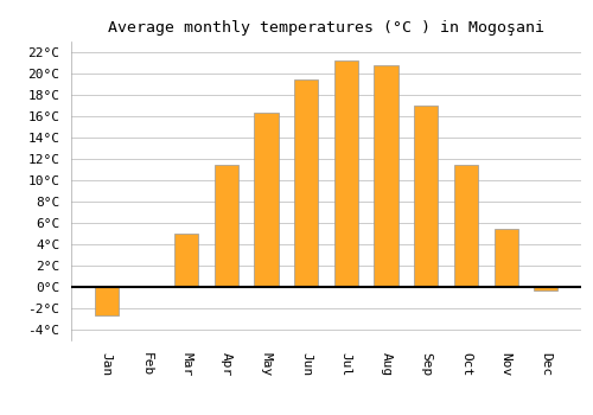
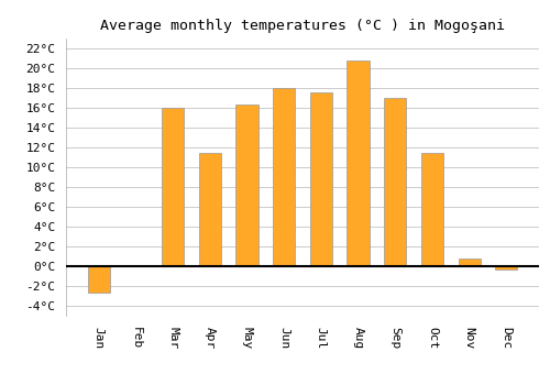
Mar: 5.0°C -> 16.0°C
Jun: 19.5°C -> 18.0°C
Jul: 21.2°C -> 17.6°C
Nov: 5.5°C -> 0.8°C
